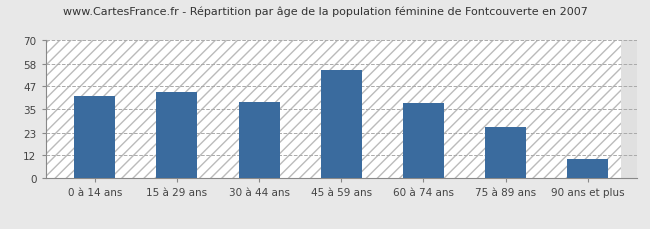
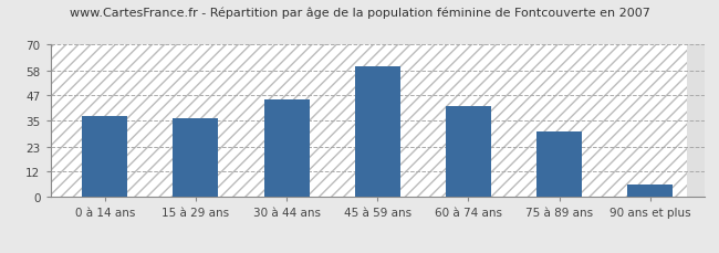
0 à 14 ans: 42 -> 37
15 à 29 ans: 44 -> 36
30 à 44 ans: 39 -> 45
45 à 59 ans: 55 -> 60
60 à 74 ans: 38 -> 42
75 à 89 ans: 26 -> 30
90 ans et plus: 10 -> 6
